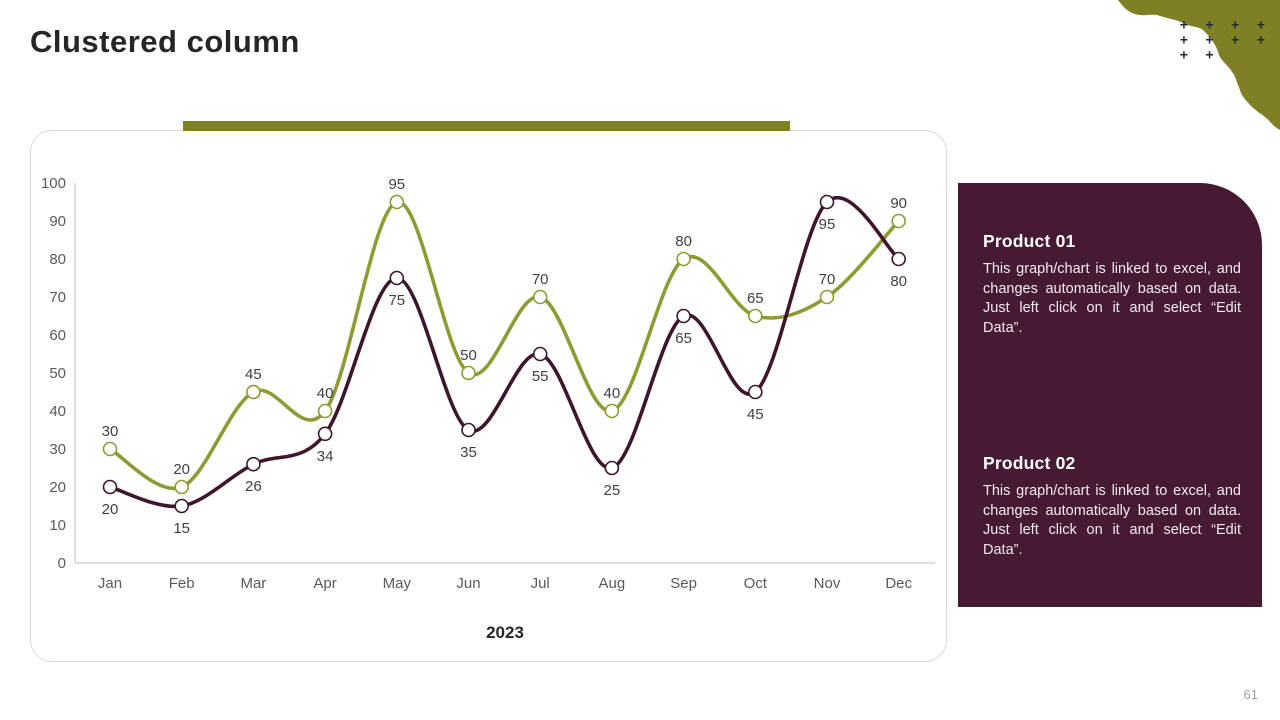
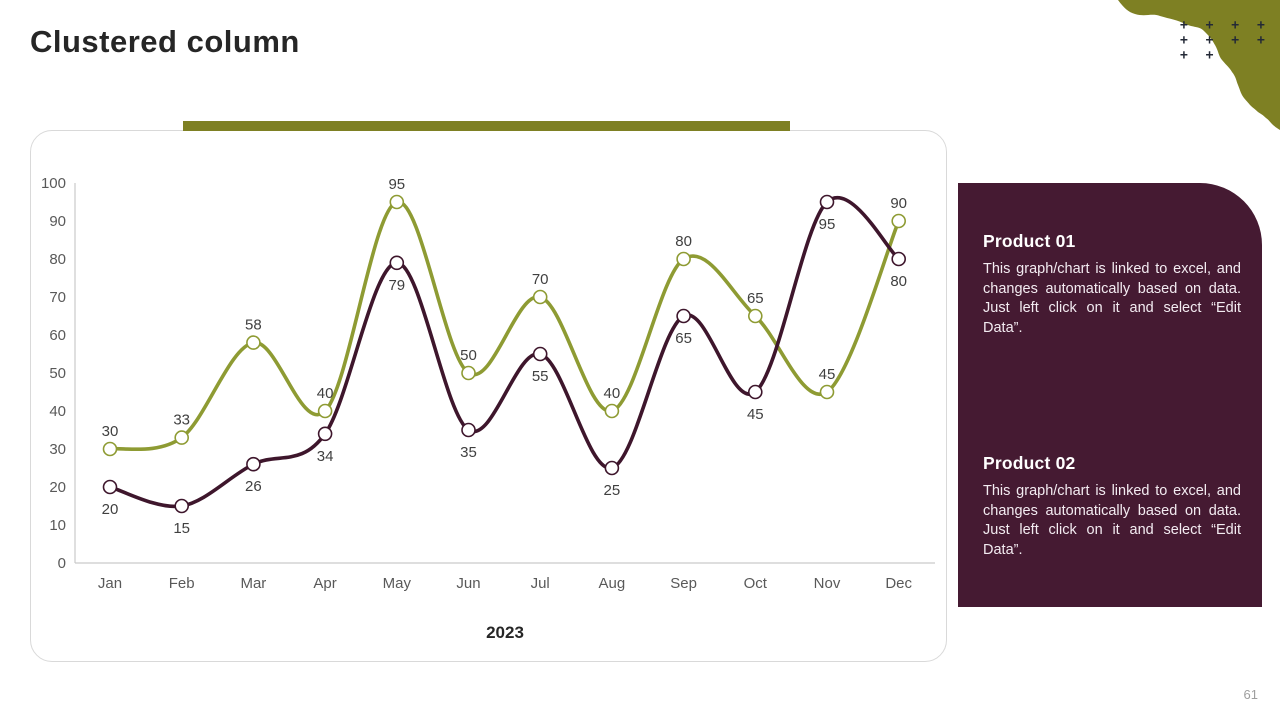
Product 01/Feb: 20 -> 33
Product 01/Mar: 45 -> 58
Product 02/May: 75 -> 79
Product 01/Nov: 70 -> 45
